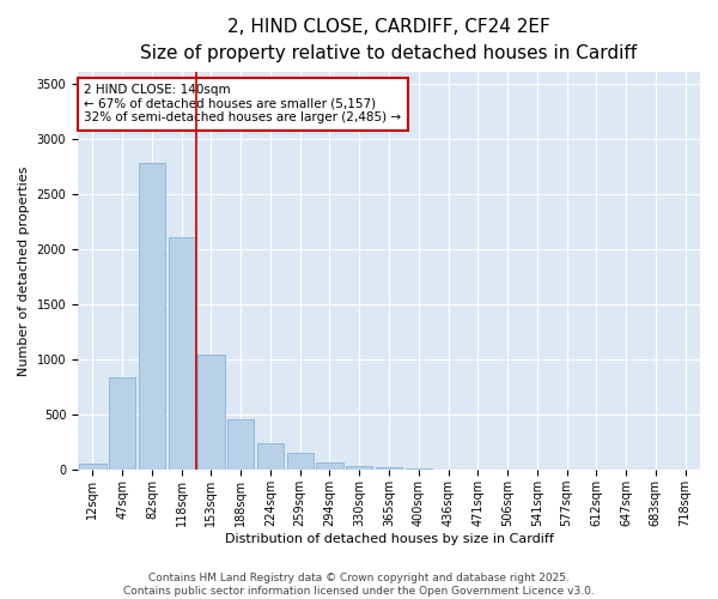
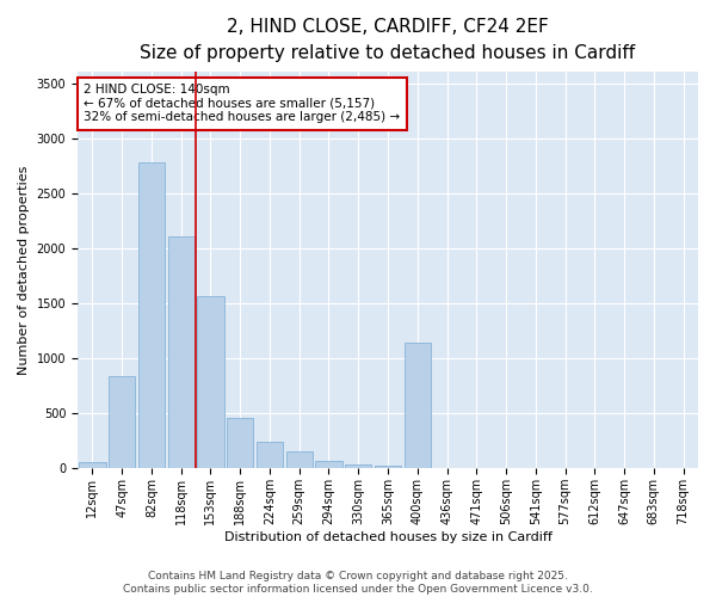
153sqm: 1040 -> 1560
400sqm: 20 -> 1140
